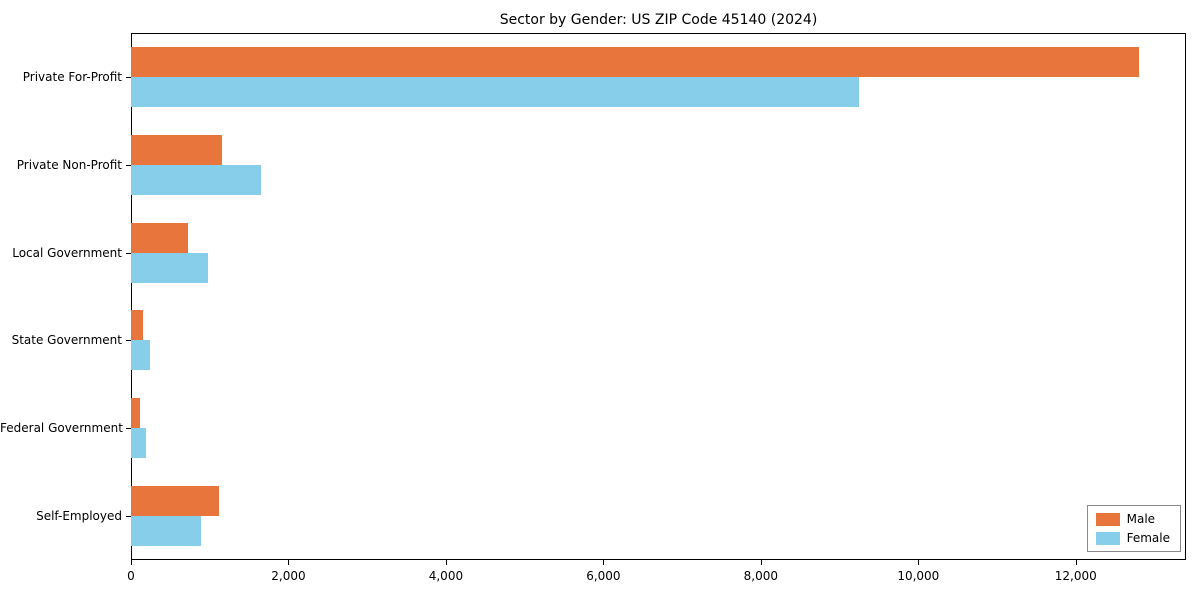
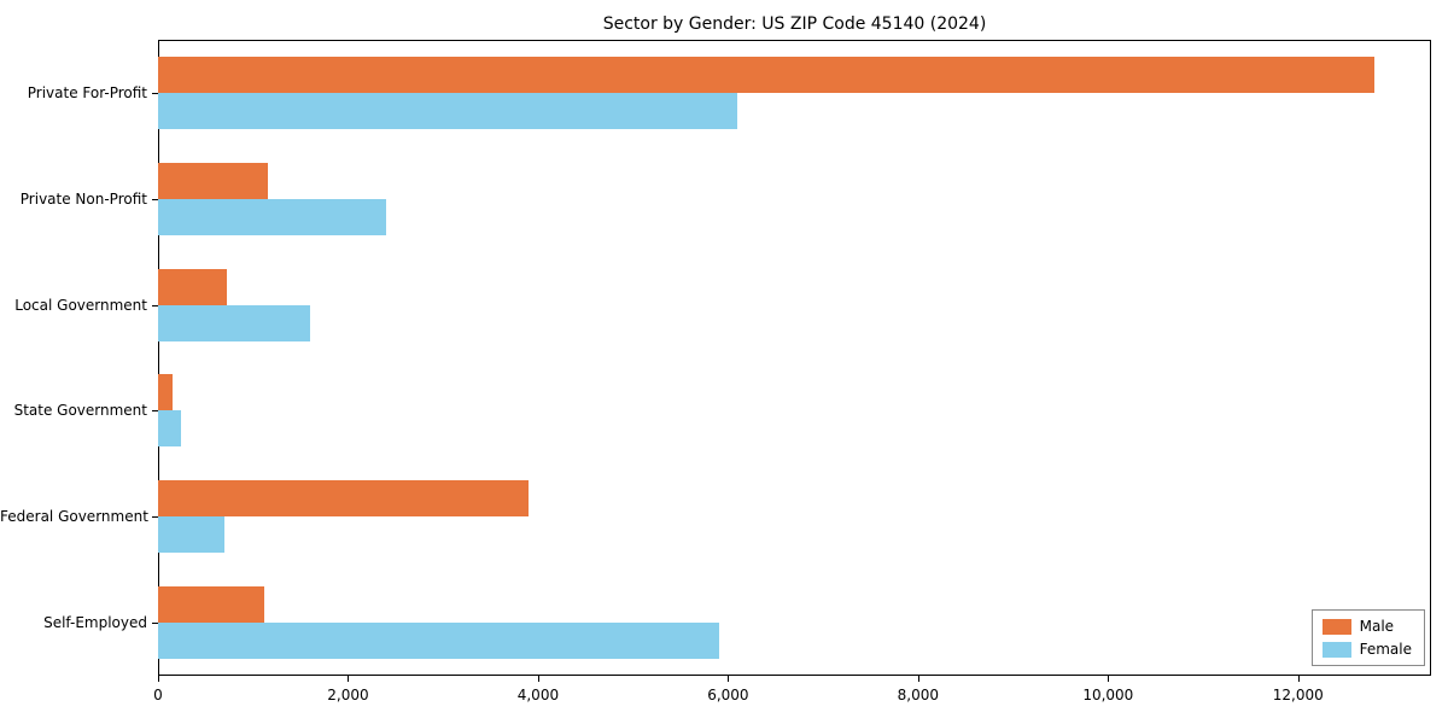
Female/Private For-Profit: 9200 -> 6100
Female/Private Non-Profit: 1600 -> 2400
Female/Local Government: 1000 -> 1600
Male/Federal Government: 100 -> 3900
Female/Federal Government: 200 -> 700
Female/Self-Employed: 900 -> 5900
